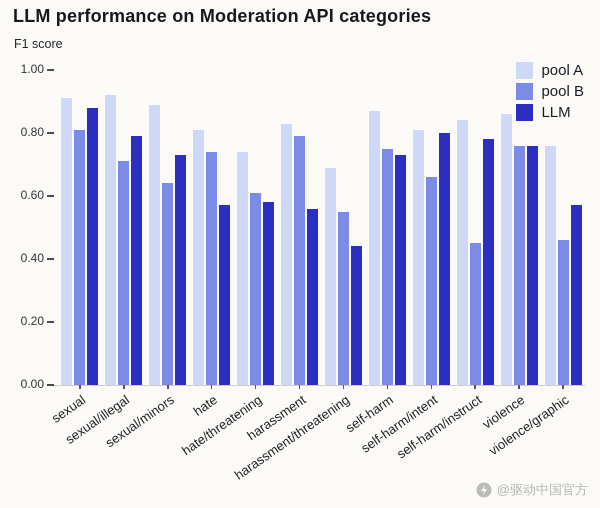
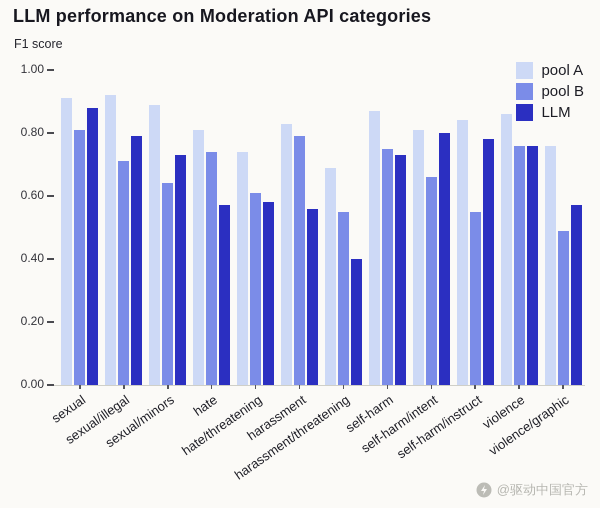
LLM/harassment/threatening: 0.44 -> 0.40
pool B/self-harm/instruct: 0.45 -> 0.55
pool B/violence/graphic: 0.46 -> 0.49
